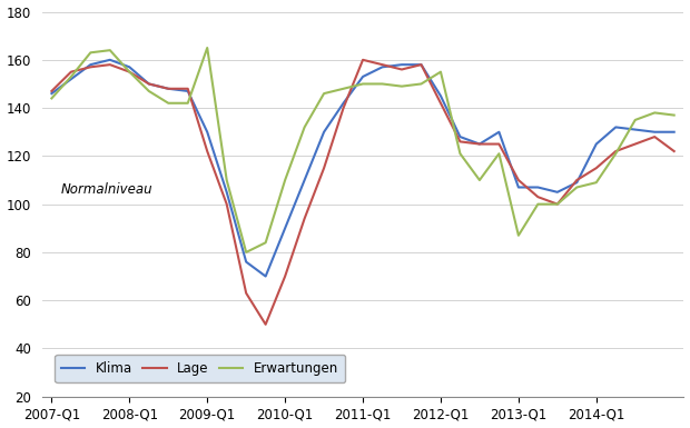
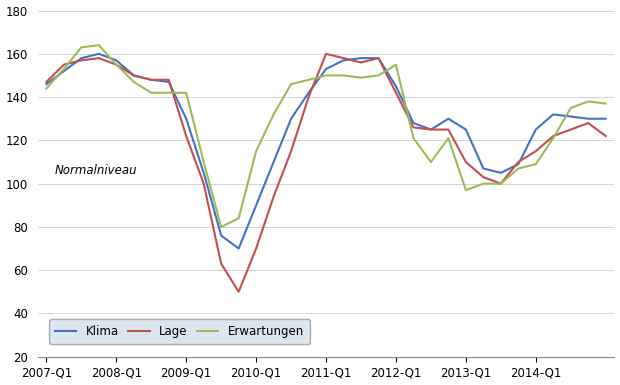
Erwartungen/2009-Q1: 165 -> 142
Erwartungen/2010-Q1: 110 -> 115
Klima/2013-Q1: 107 -> 125
Erwartungen/2013-Q1: 87 -> 97
